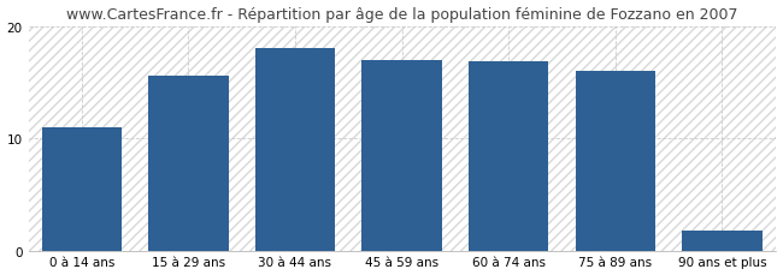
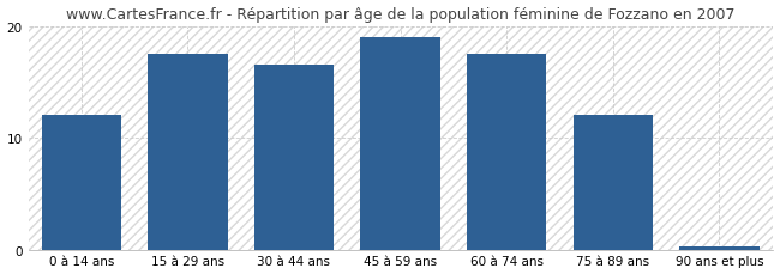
0 à 14 ans: 11.0 -> 12.0
15 à 29 ans: 15.6 -> 17.5
30 à 44 ans: 18.0 -> 16.5
45 à 59 ans: 17.0 -> 19.0
60 à 74 ans: 16.8 -> 17.5
75 à 89 ans: 16.0 -> 12.0
90 ans et plus: 1.8 -> 0.3
